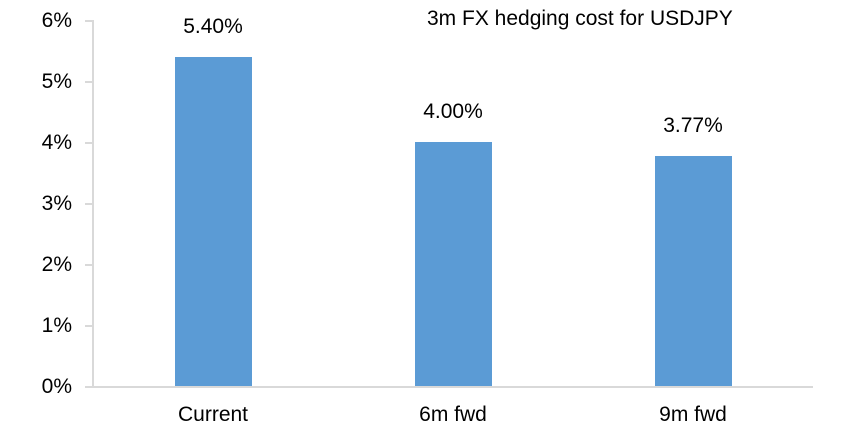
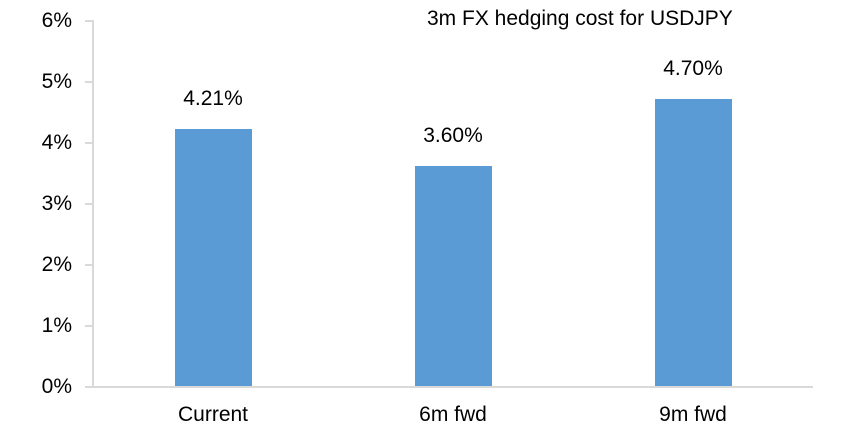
Current: 5.40% -> 4.21%
6m fwd: 4.00% -> 3.60%
9m fwd: 3.77% -> 4.70%
